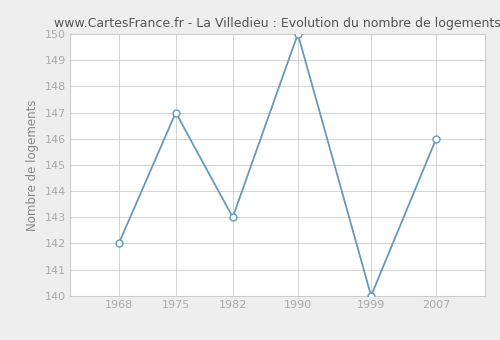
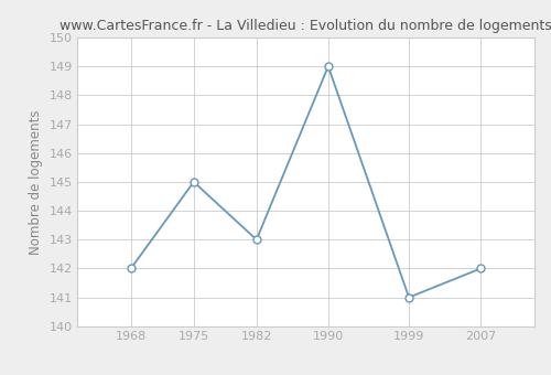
1975: 147 -> 145
1990: 150 -> 149
1999: 140 -> 141
2007: 146 -> 142
